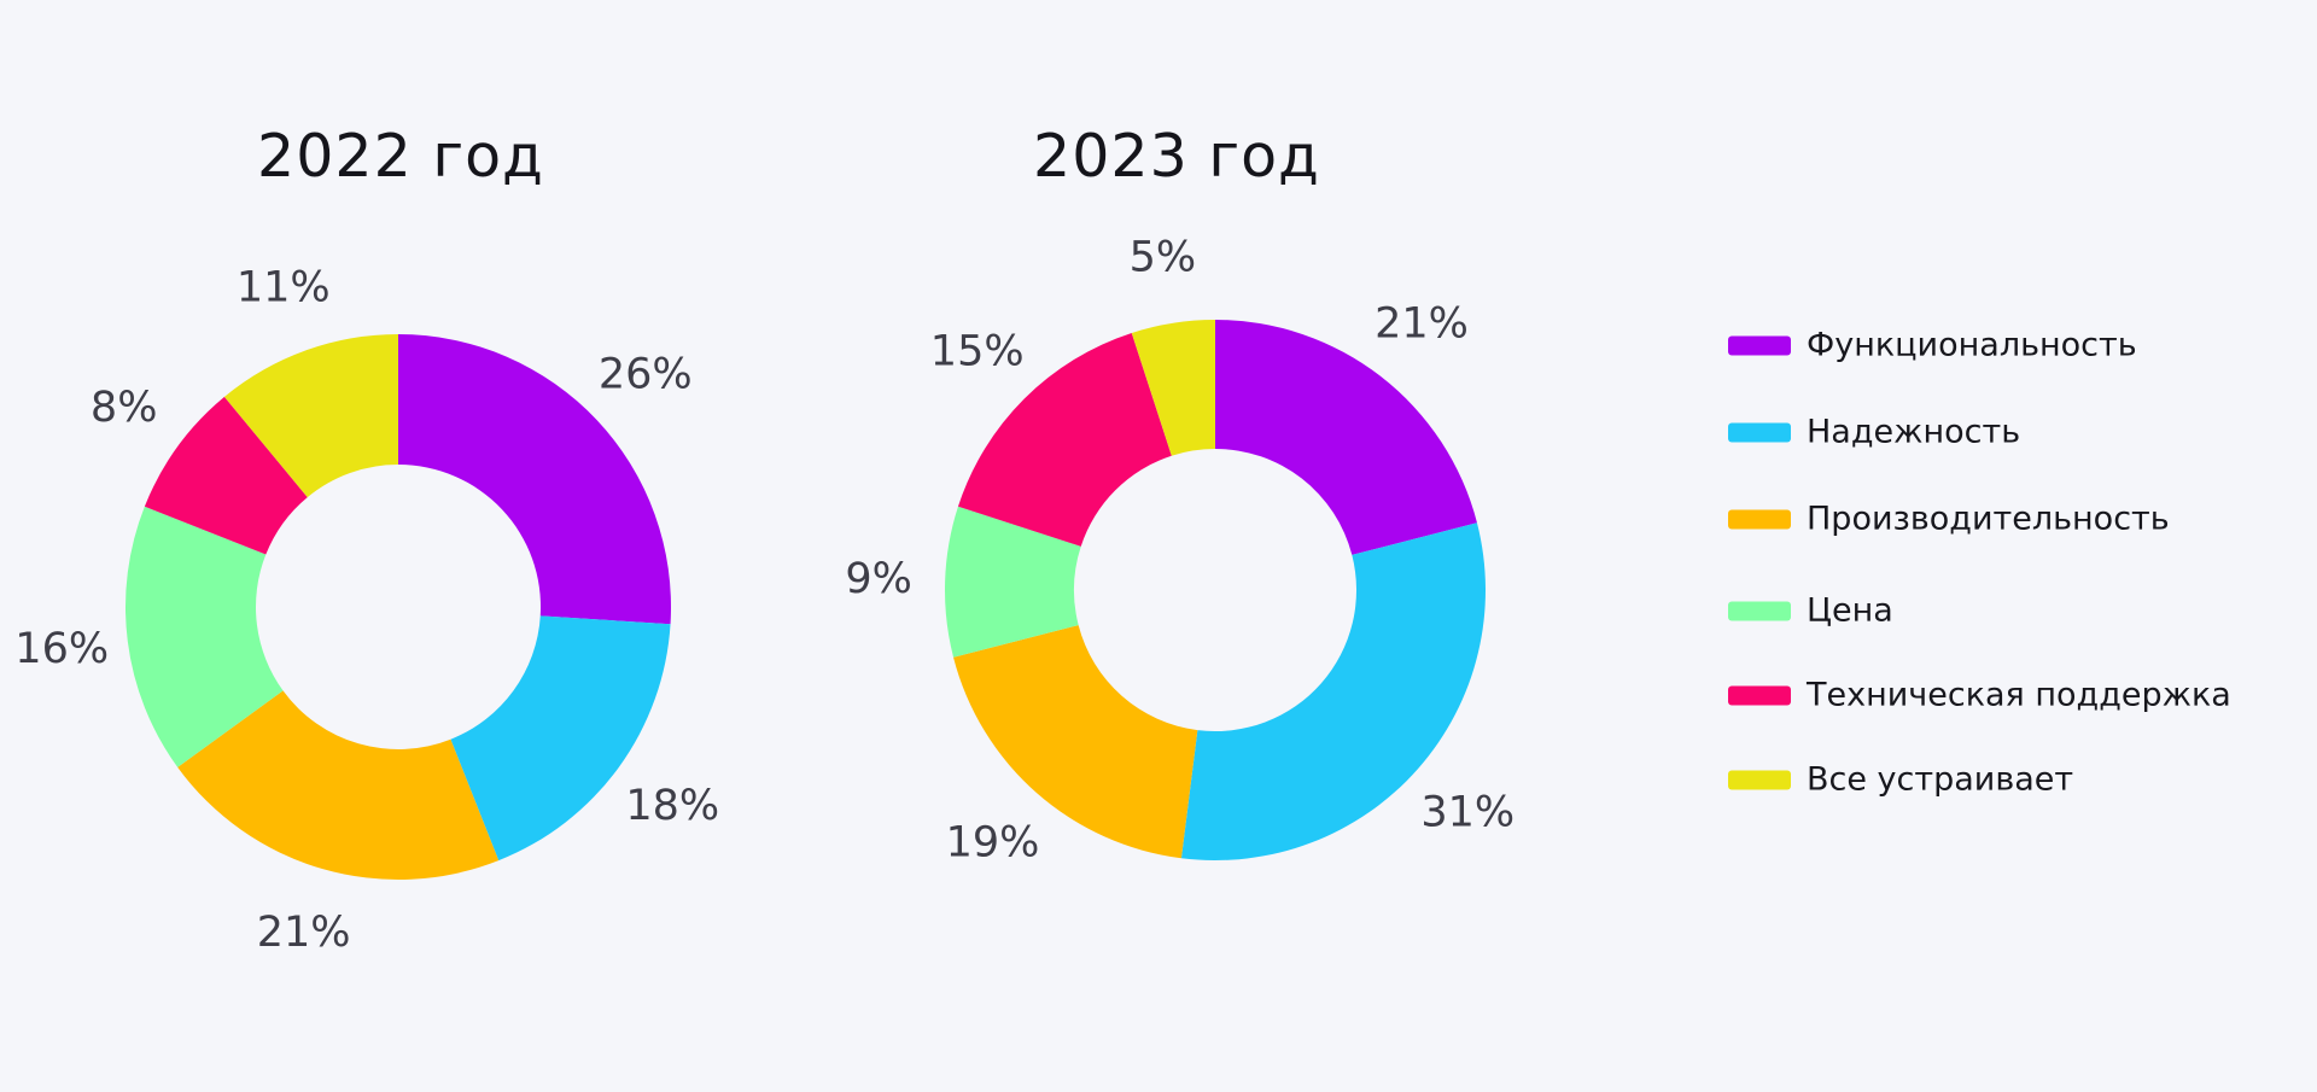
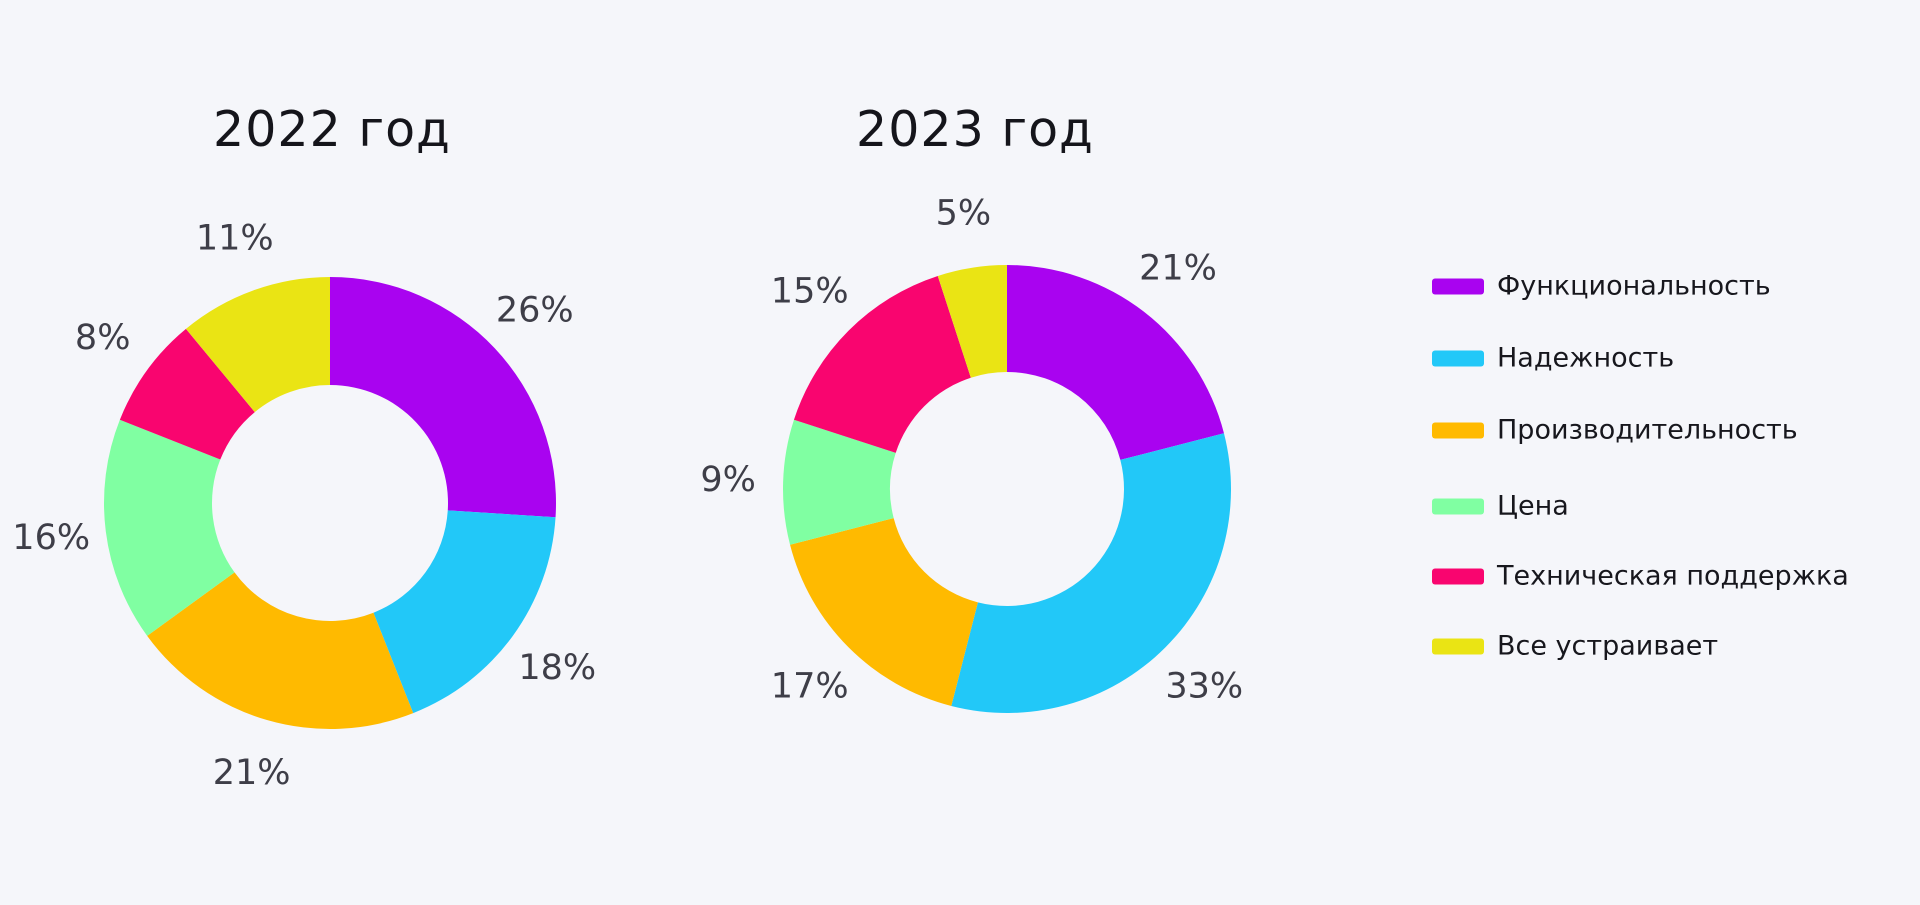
2023 год/Надежность: 31% -> 33%
2023 год/Производительность: 19% -> 17%
